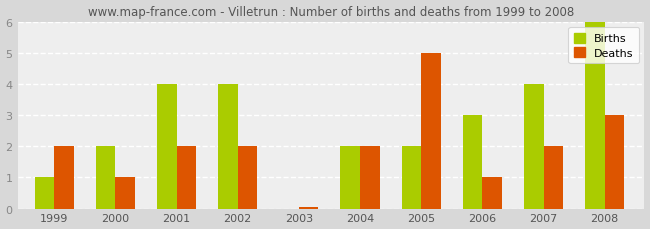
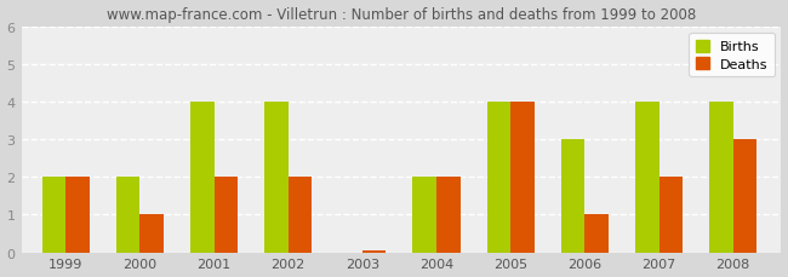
Births/1999: 1 -> 2
Births/2005: 2 -> 4
Deaths/2005: 5.00 -> 4.00
Births/2008: 6 -> 4
